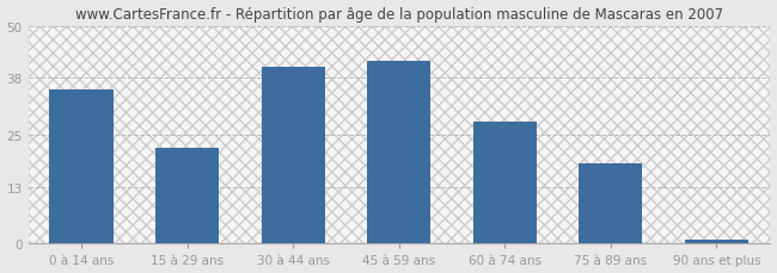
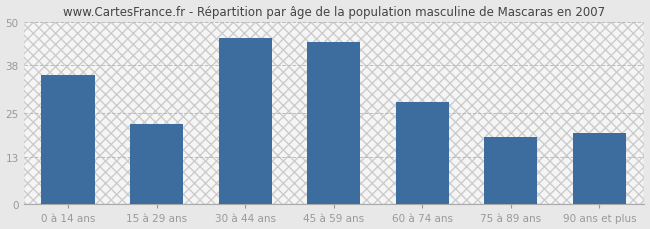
30 à 44 ans: 40.5 -> 45.5
45 à 59 ans: 42.0 -> 44.5
90 ans et plus: 0.8 -> 19.5
